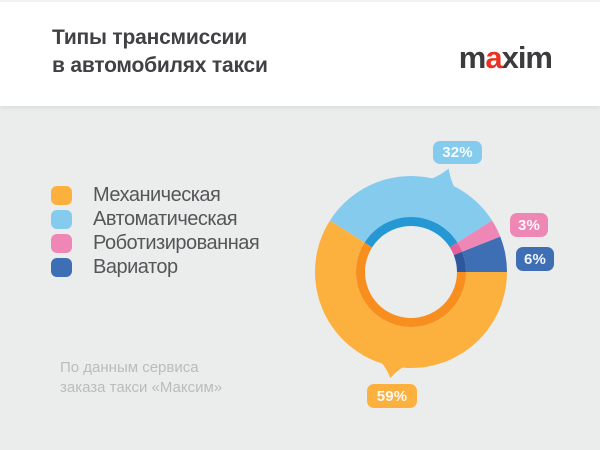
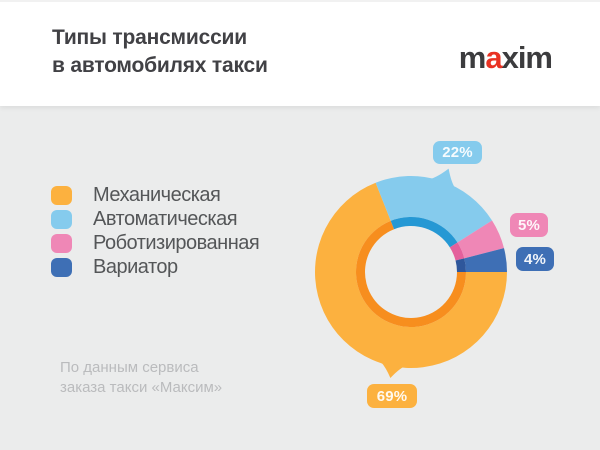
Механическая: 59% -> 69%
Автоматическая: 32% -> 22%
Роботизированная: 3% -> 5%
Вариатор: 6% -> 4%
